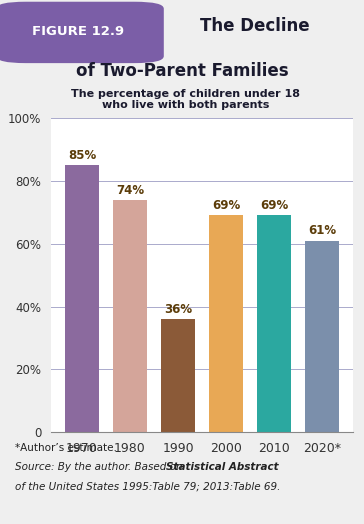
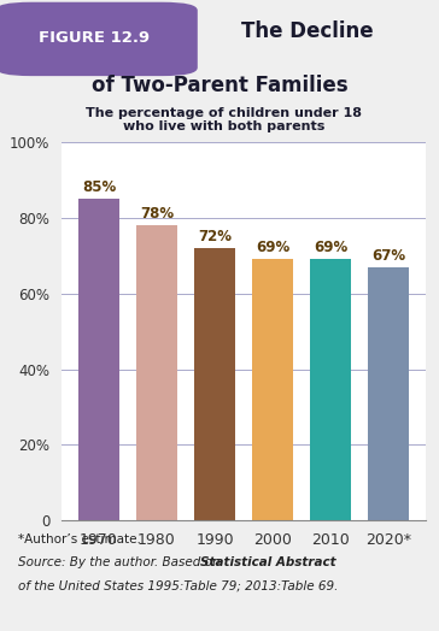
1980: 74% -> 78%
1990: 36% -> 72%
2020*: 61% -> 67%
